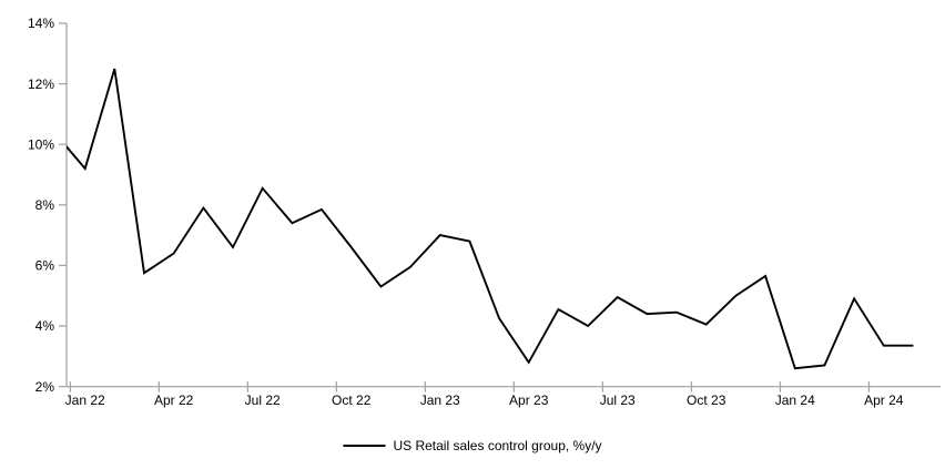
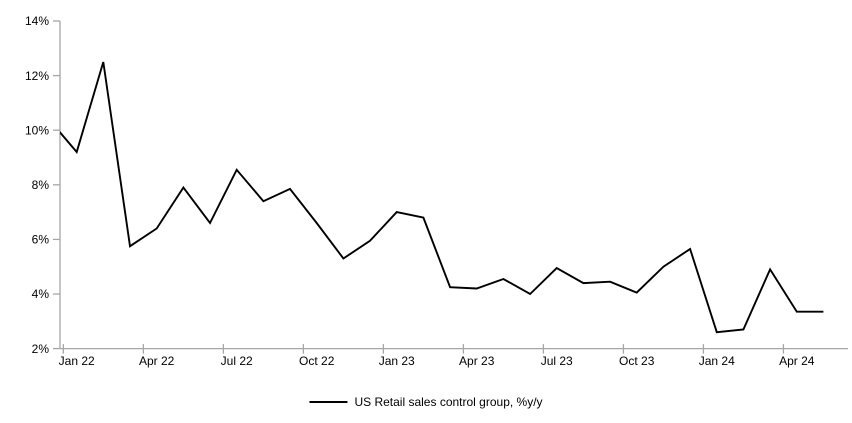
Apr 23: 2.8% -> 4.2%
